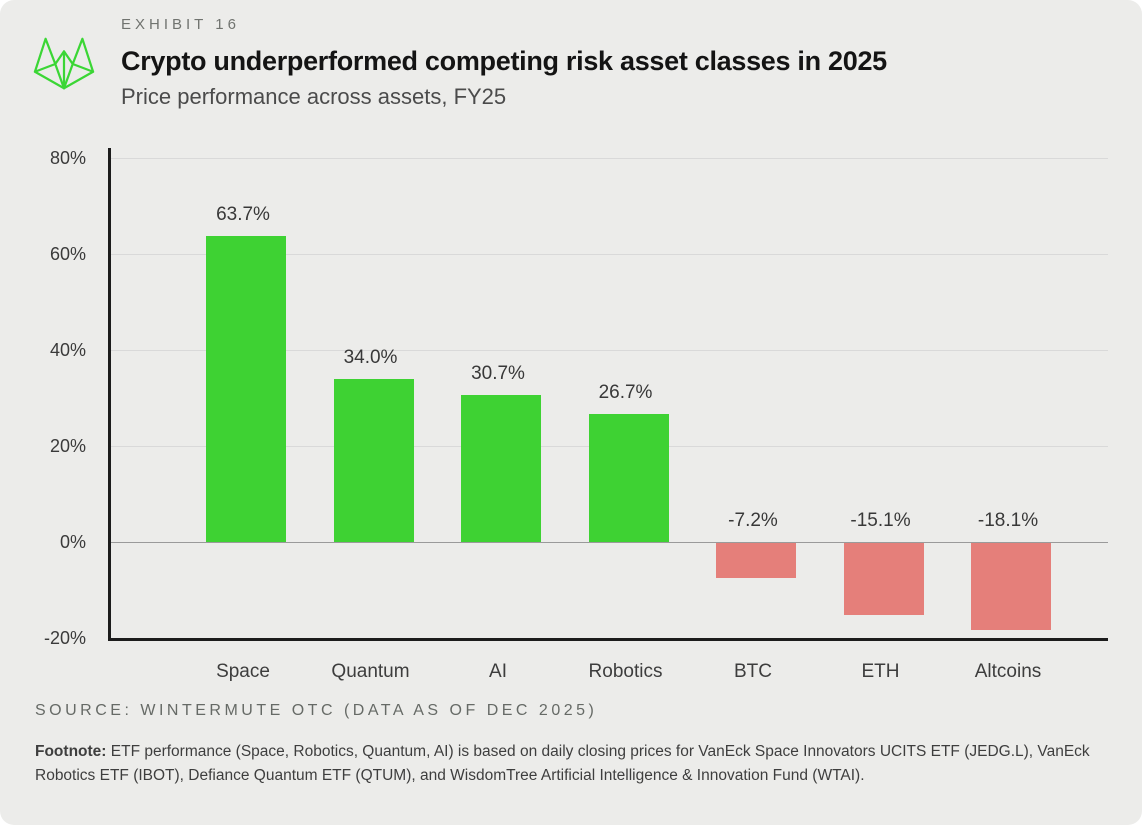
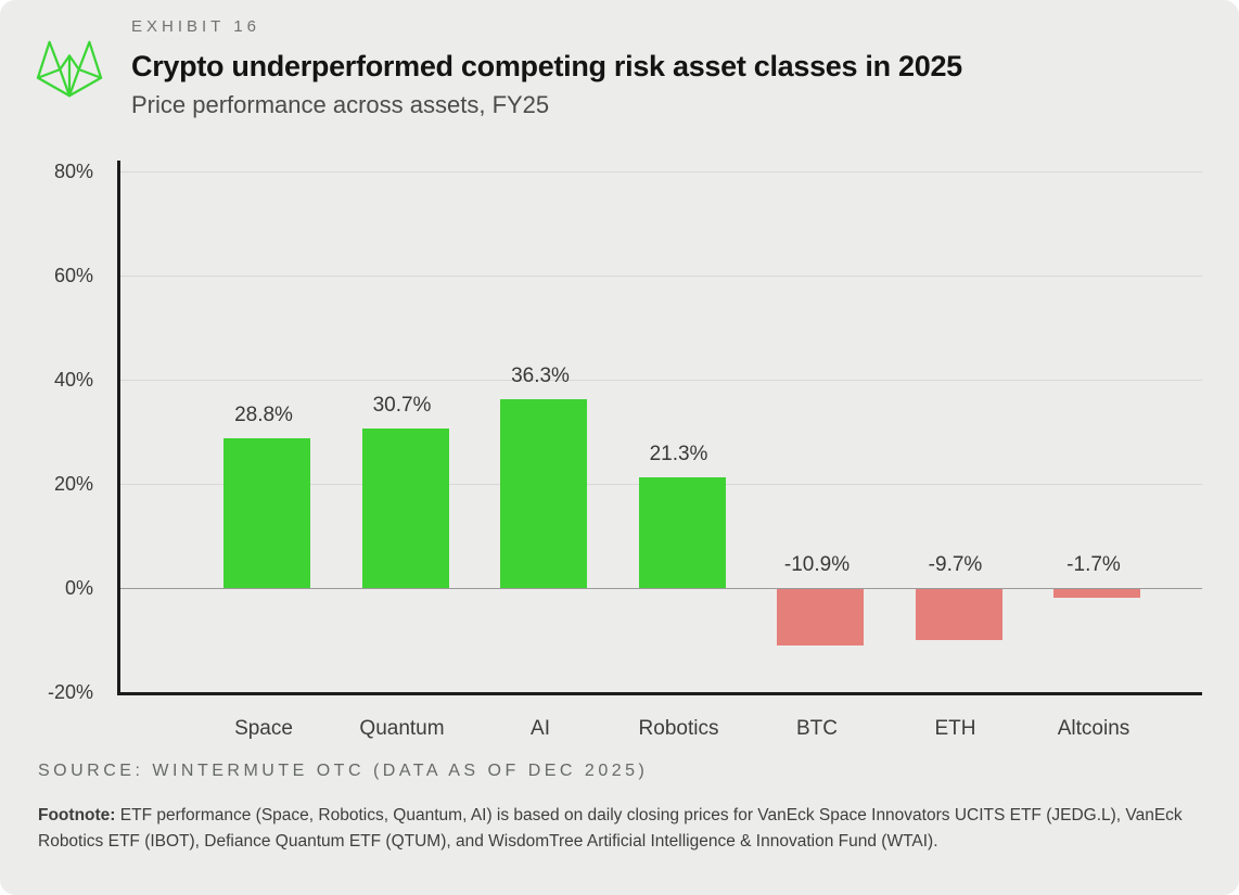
Space: 63.7% -> 28.8%
Quantum: 34.0% -> 30.7%
AI: 30.7% -> 36.3%
Robotics: 26.7% -> 21.3%
BTC: -7.2% -> -10.9%
ETH: -15.1% -> -9.7%
Altcoins: -18.1% -> -1.7%
